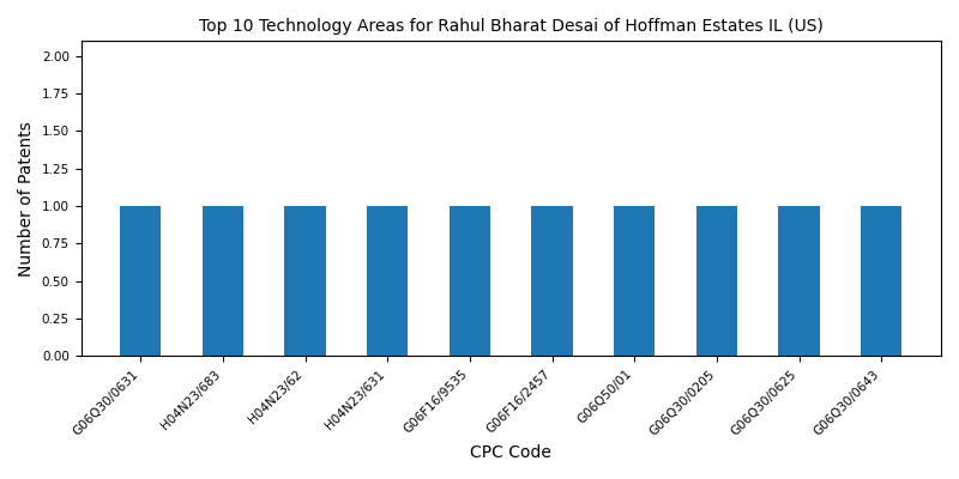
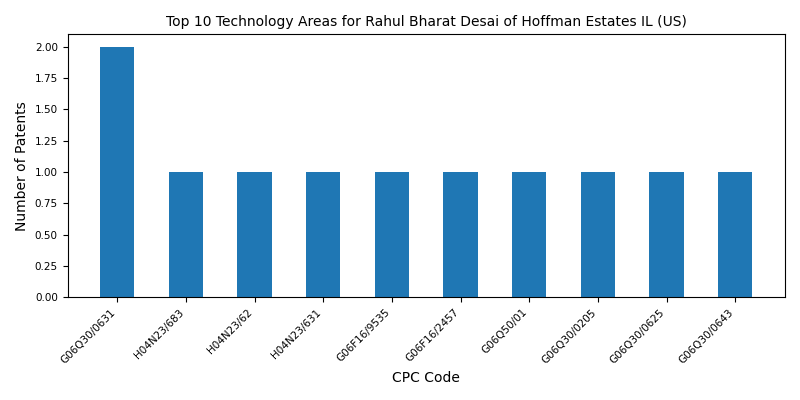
G06Q30/0631: 1 -> 2
